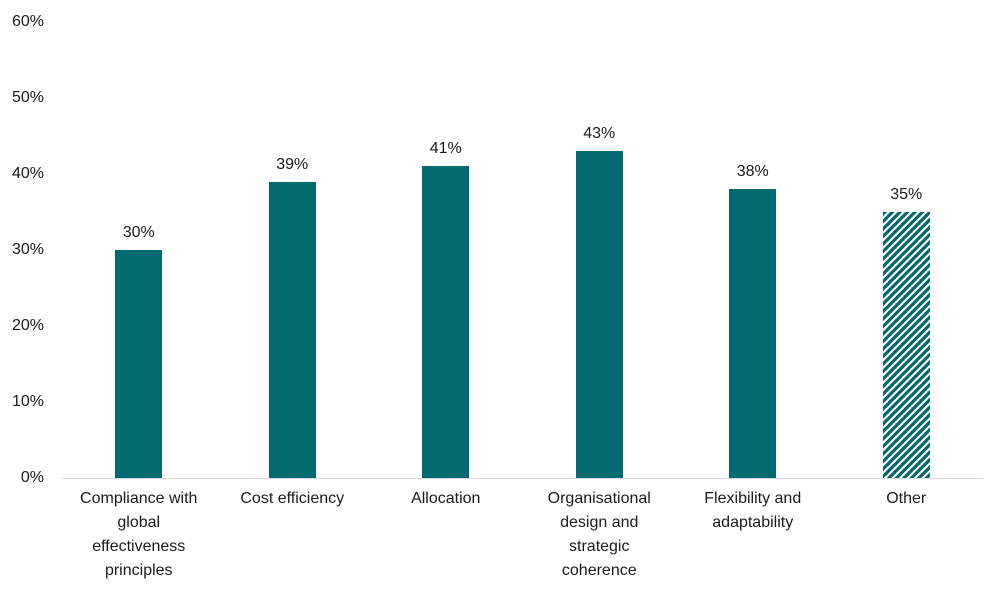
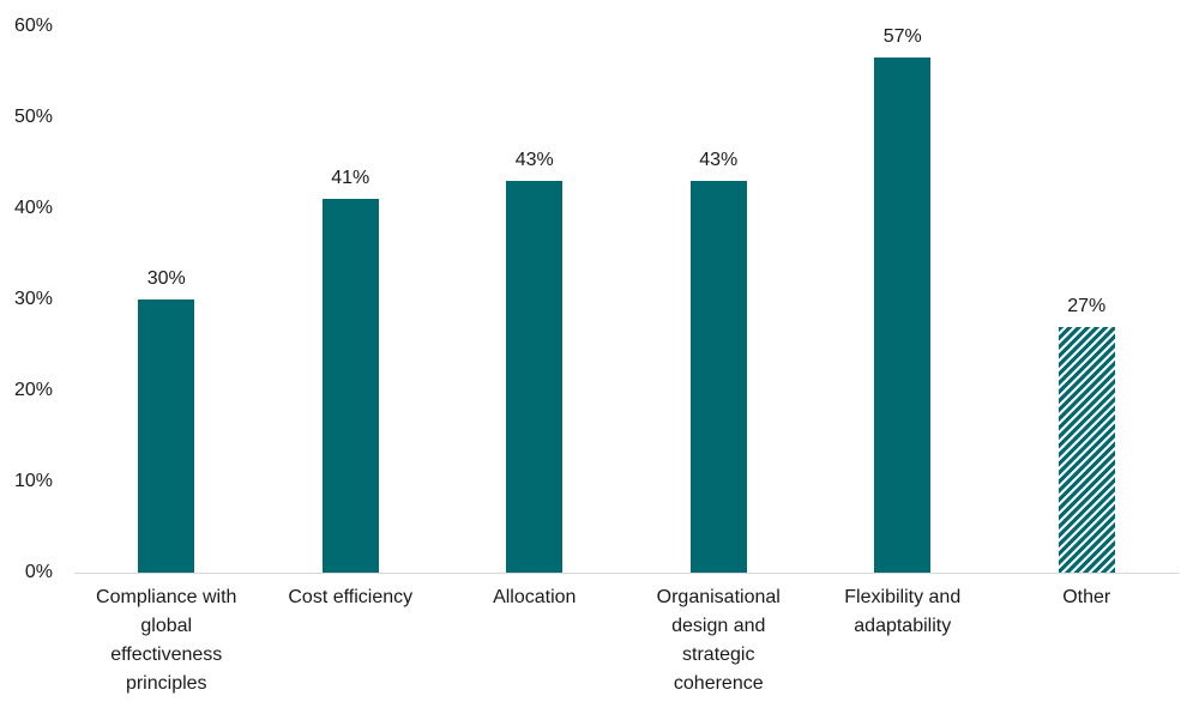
Cost efficiency: 39% -> 41%
Allocation: 41% -> 43%
Flexibility and adaptability: 38% -> 57%
Other: 35% -> 27%
